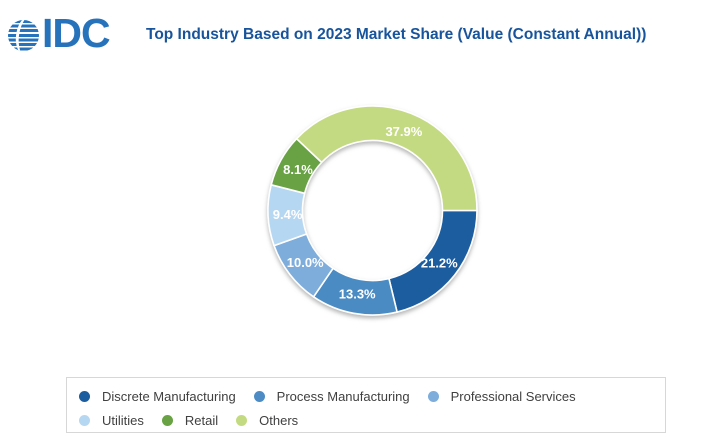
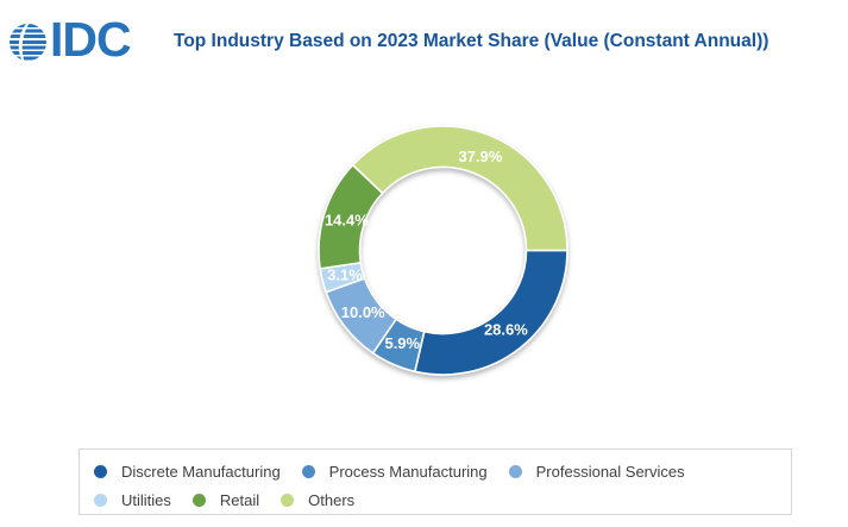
Discrete Manufacturing: 21.2% -> 28.6%
Process Manufacturing: 13.3% -> 5.9%
Utilities: 9.4% -> 3.1%
Retail: 8.1% -> 14.4%
